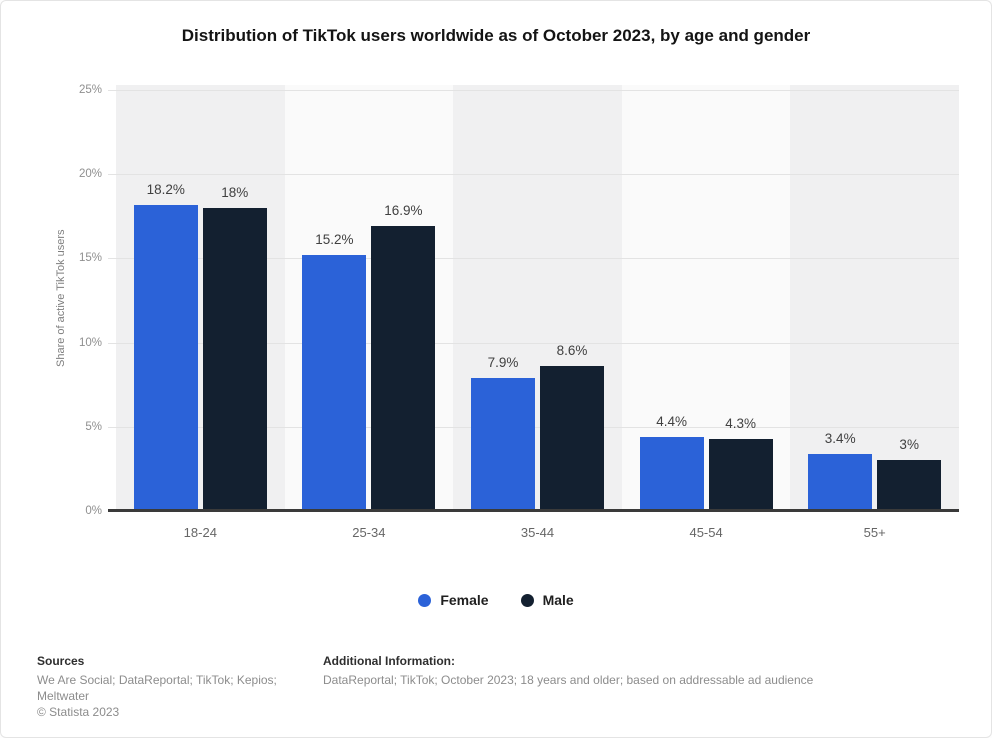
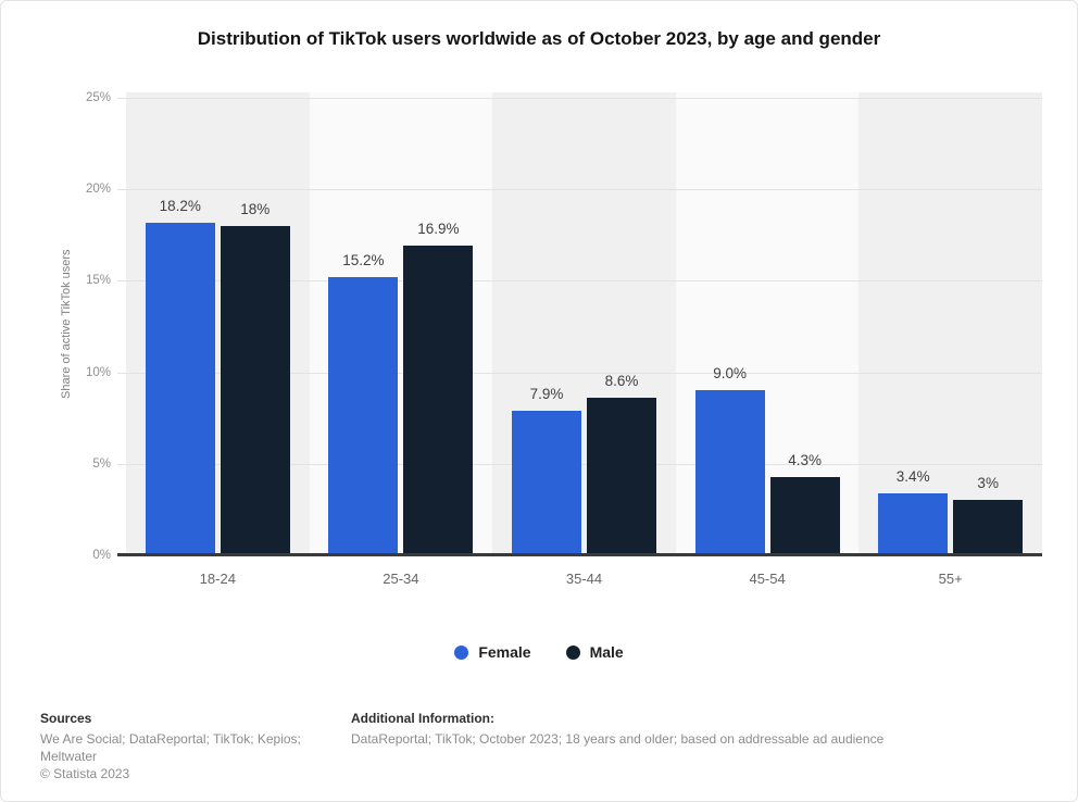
Female/45-54: 4.4% -> 9.0%
